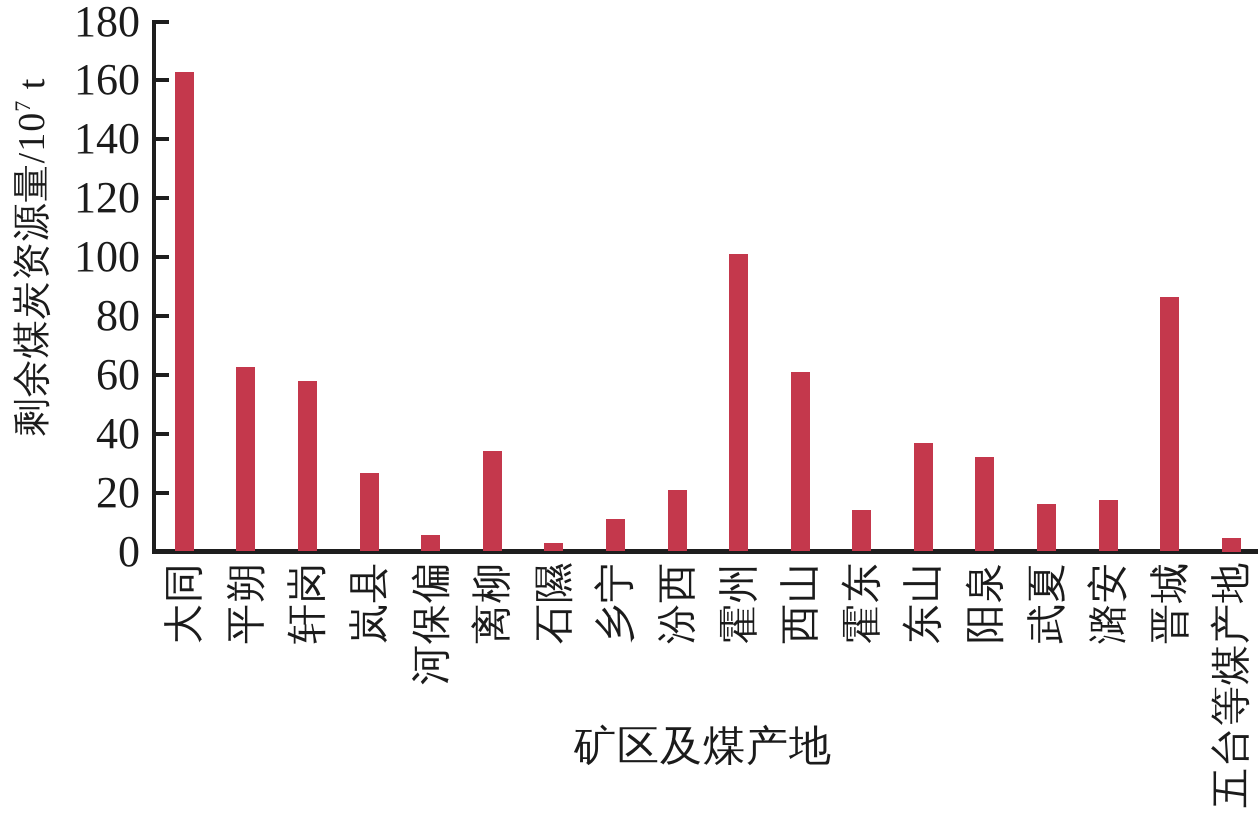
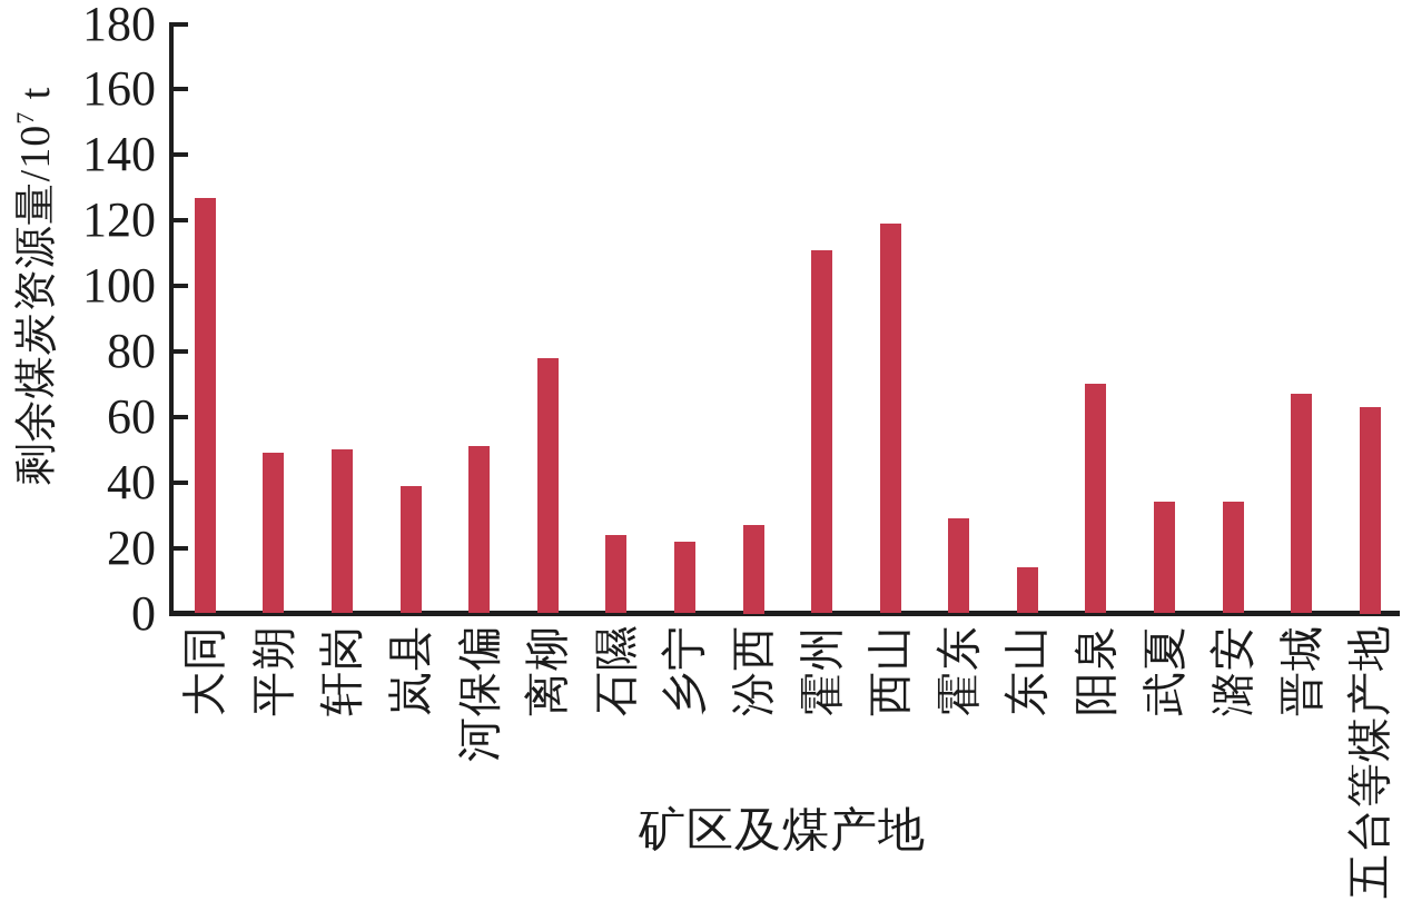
大同: 163 -> 127
平朔: 62 -> 49
轩岗: 58 -> 50
岚县: 26 -> 39
河保偏: 6 -> 51
离柳: 34 -> 78
石隰: 3 -> 24
乡宁: 11 -> 22
汾西: 21 -> 27
霍州: 101 -> 111
西山: 61 -> 119
霍东: 14 -> 29
东山: 37 -> 14
阳泉: 32 -> 70
武夏: 16 -> 34
潞安: 18 -> 34
晋城: 86 -> 67
五台等煤产地: 4 -> 63
